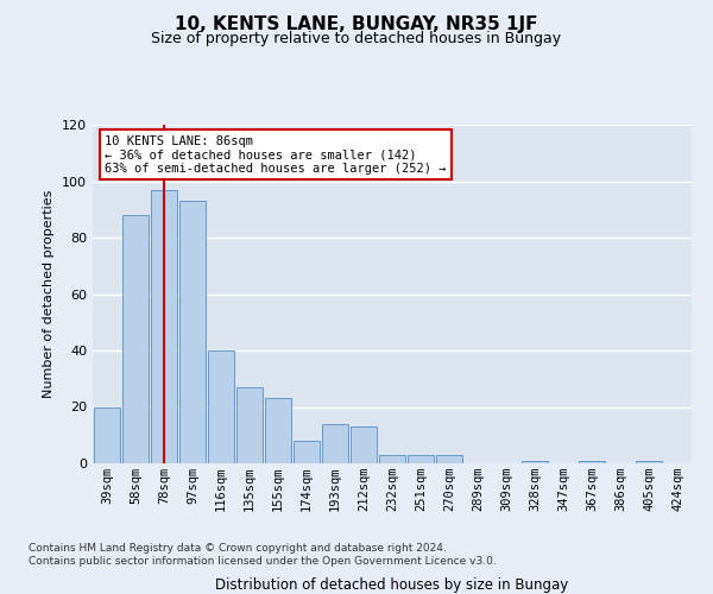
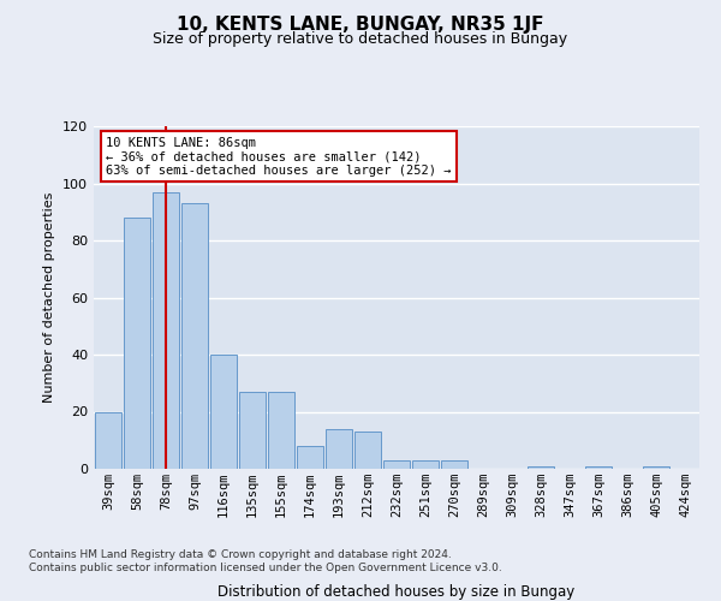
155sqm: 23 -> 27
